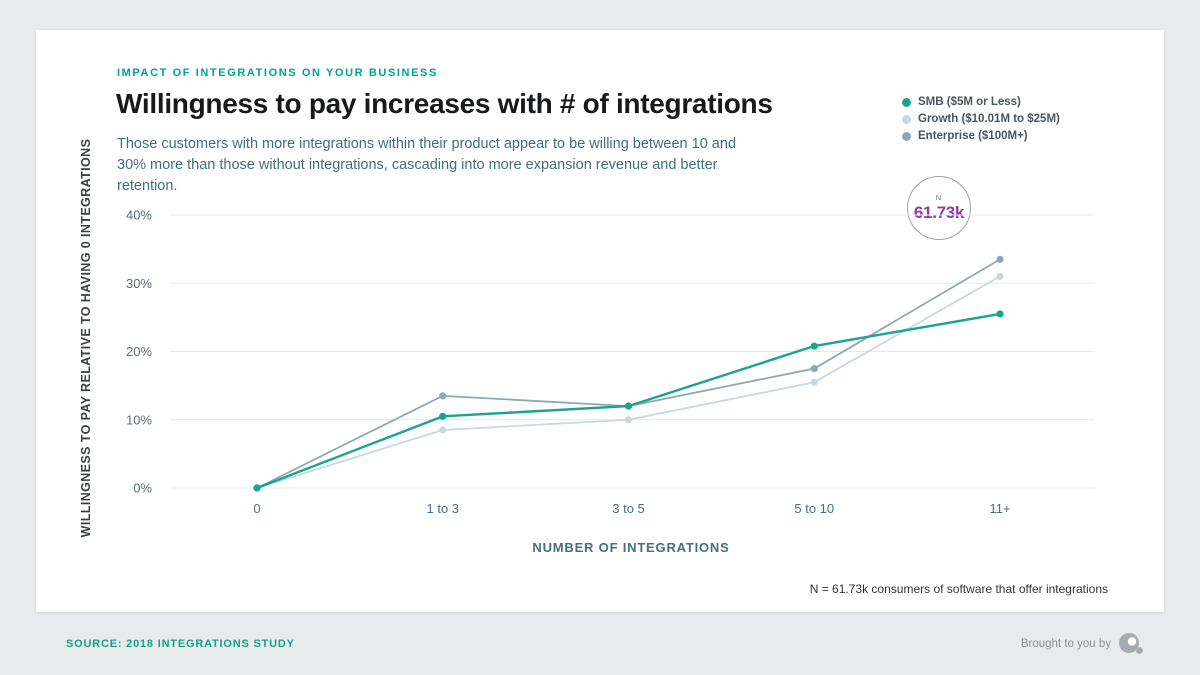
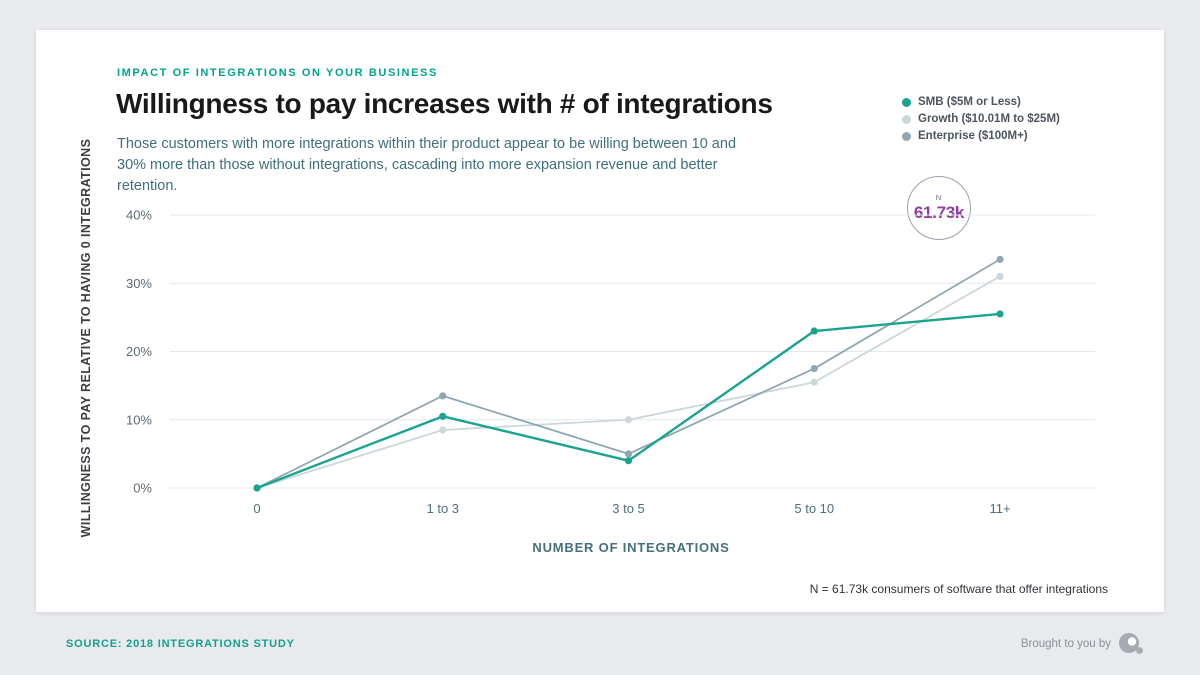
SMB ($5M or Less)/3 to 5: 12% -> 4%
Enterprise ($100M+)/3 to 5: 12% -> 5%
SMB ($5M or Less)/5 to 10: 21% -> 23%
